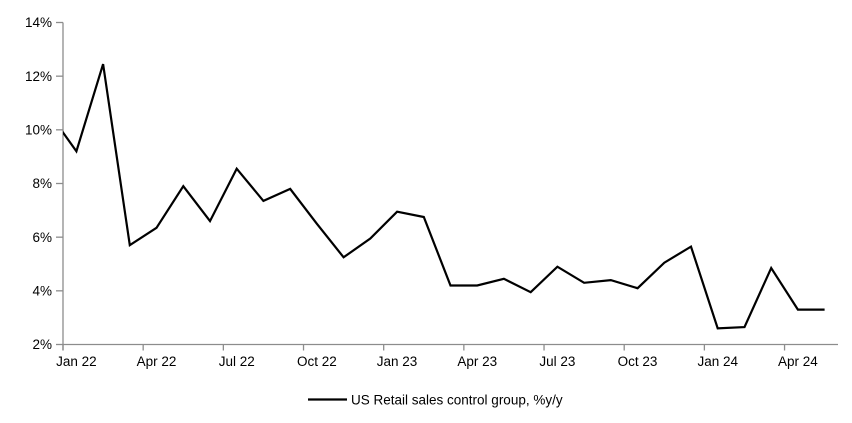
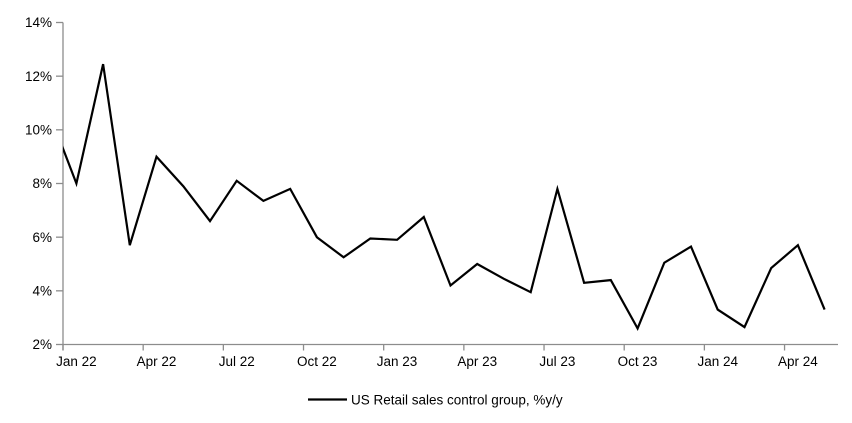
Jan 22: 9.2% -> 8.0%
Apr 22: 6.3% -> 9.0%
Jul 22: 8.6% -> 8.1%
Oct 22: 6.5% -> 6.0%
Jan 23: 7.0% -> 5.9%
Apr 23: 4.2% -> 5.0%
Jul 23: 4.9% -> 7.8%
Oct 23: 4.1% -> 2.6%
Jan 24: 2.6% -> 3.3%
Apr 24: 3.3% -> 5.7%
